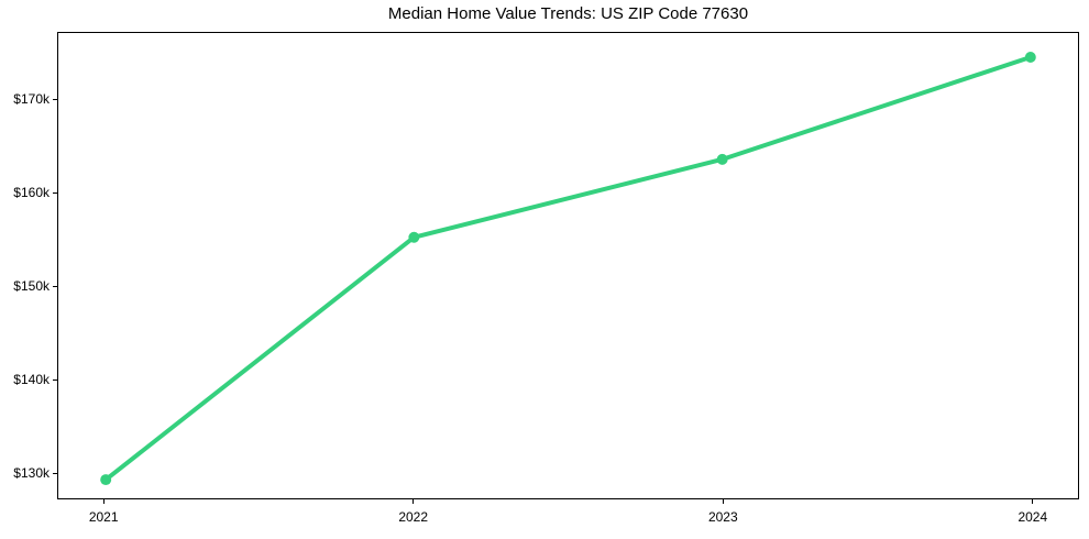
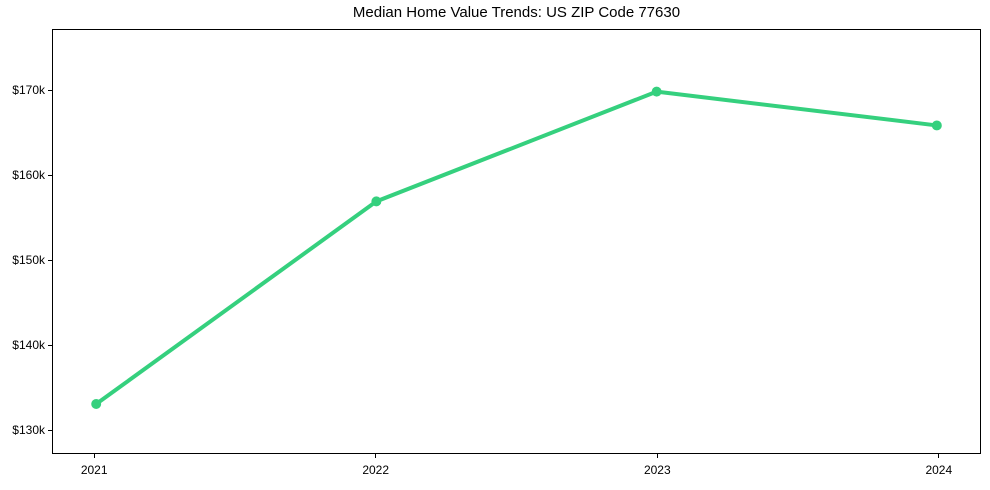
2021: $129k -> $133k
2022: $155k -> $157k
2023: $164k -> $170k
2024: $175k -> $166k
